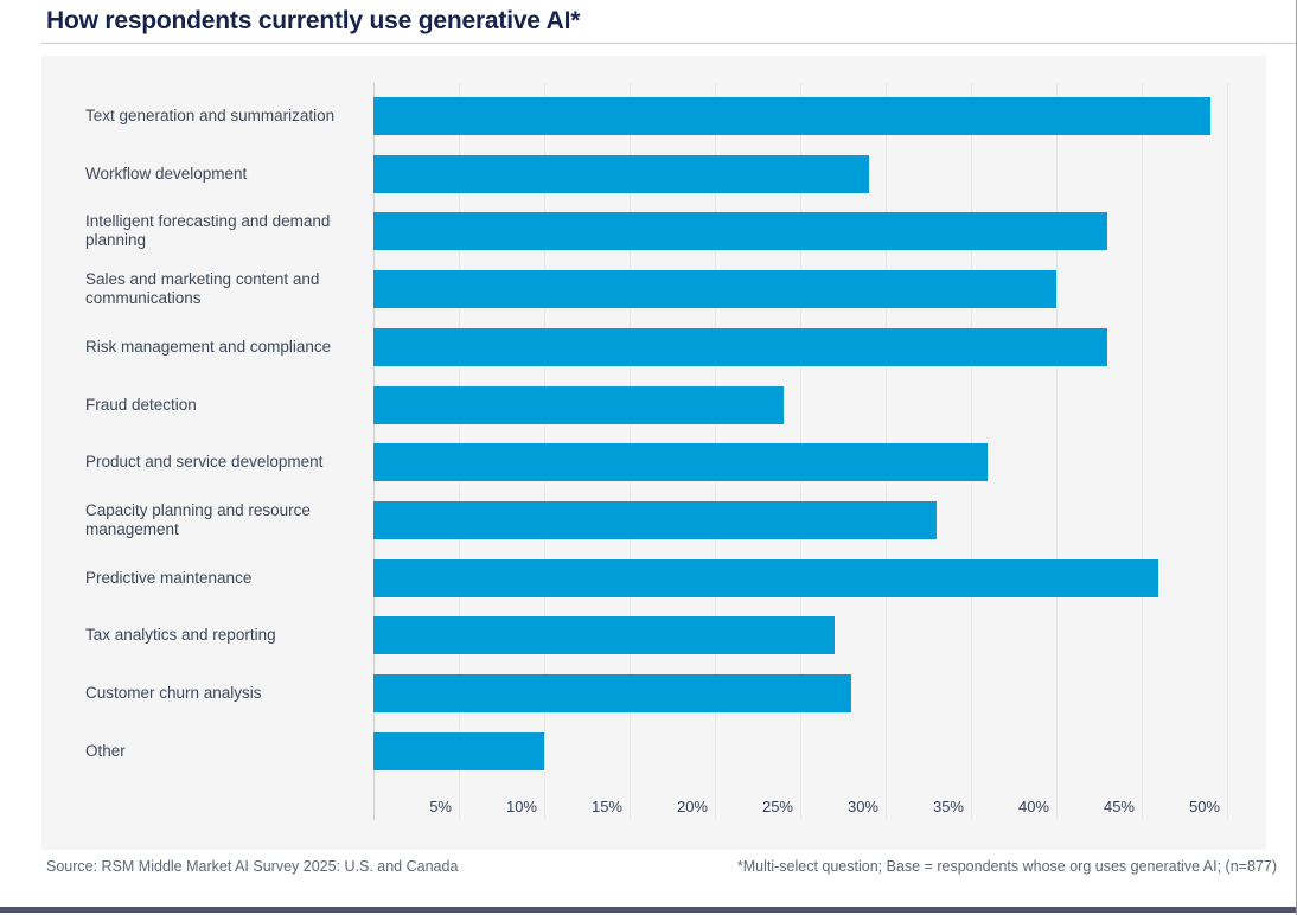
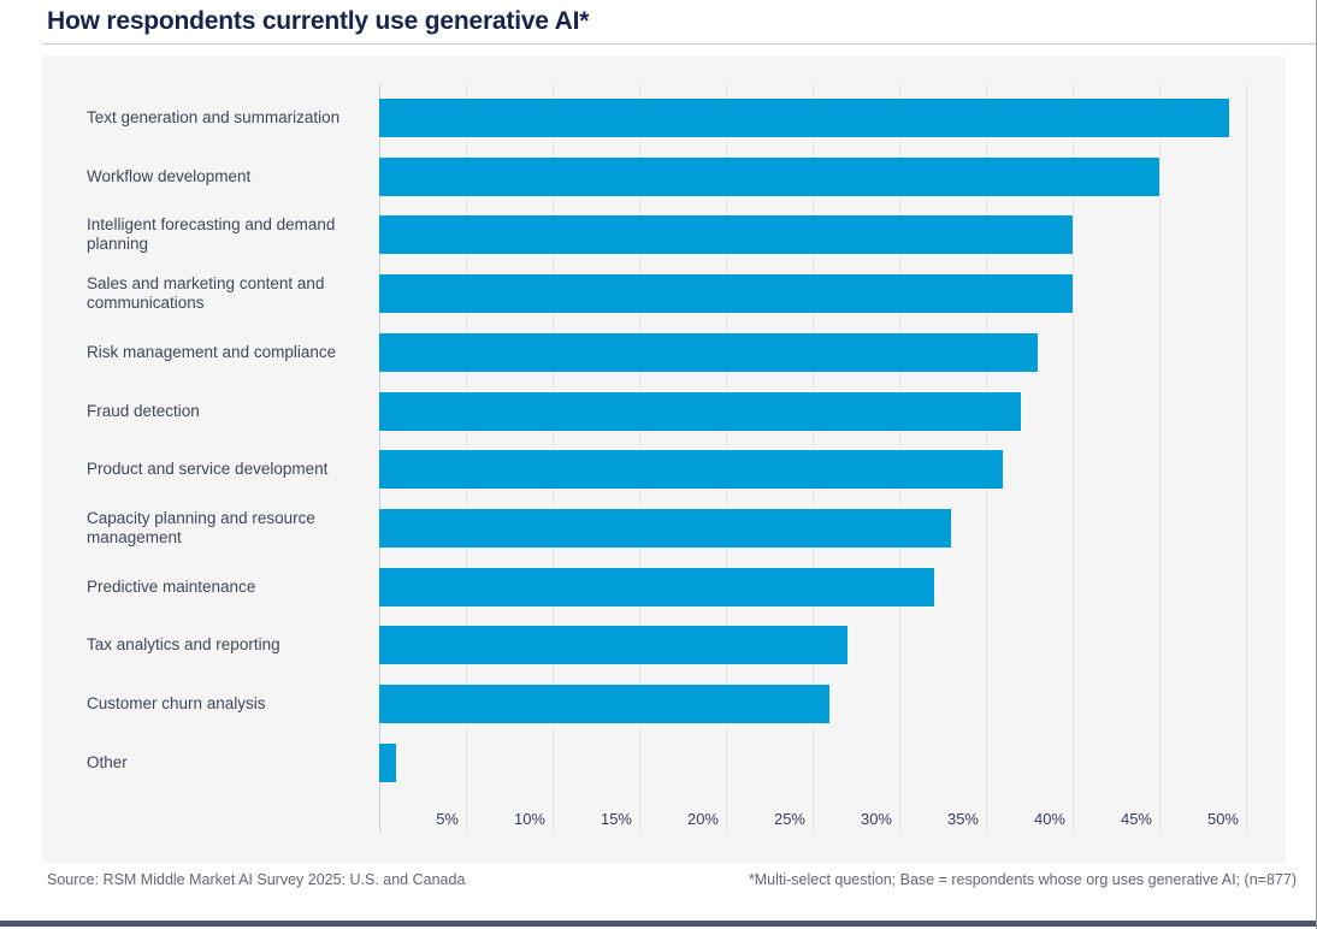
Workflow development: 29% -> 45%
Intelligent forecasting and demand planning: 43% -> 40%
Risk management and compliance: 43% -> 38%
Fraud detection: 24% -> 37%
Predictive maintenance: 46% -> 32%
Customer churn analysis: 28% -> 26%
Other: 10% -> 1%
